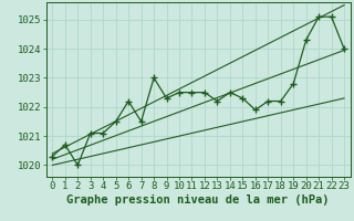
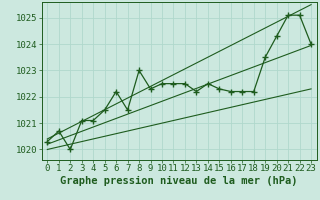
16: 1021.9 -> 1022.2
19: 1022.8 -> 1023.5
